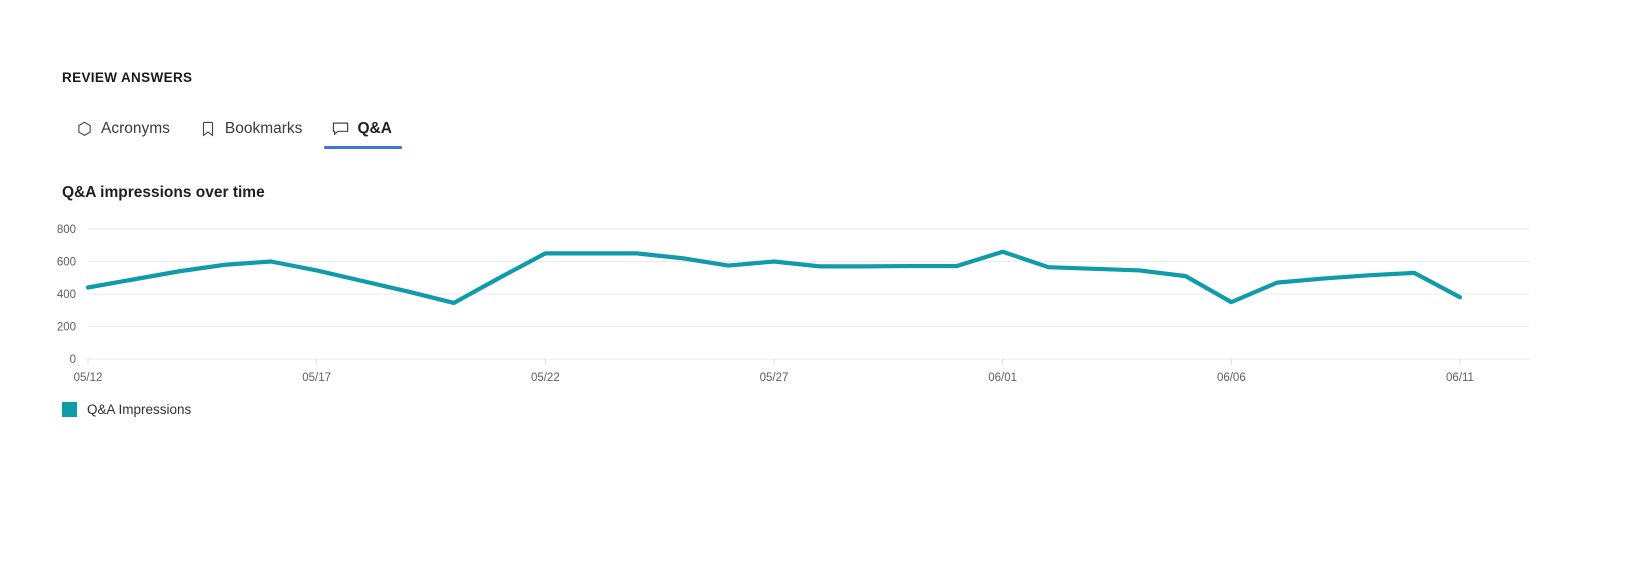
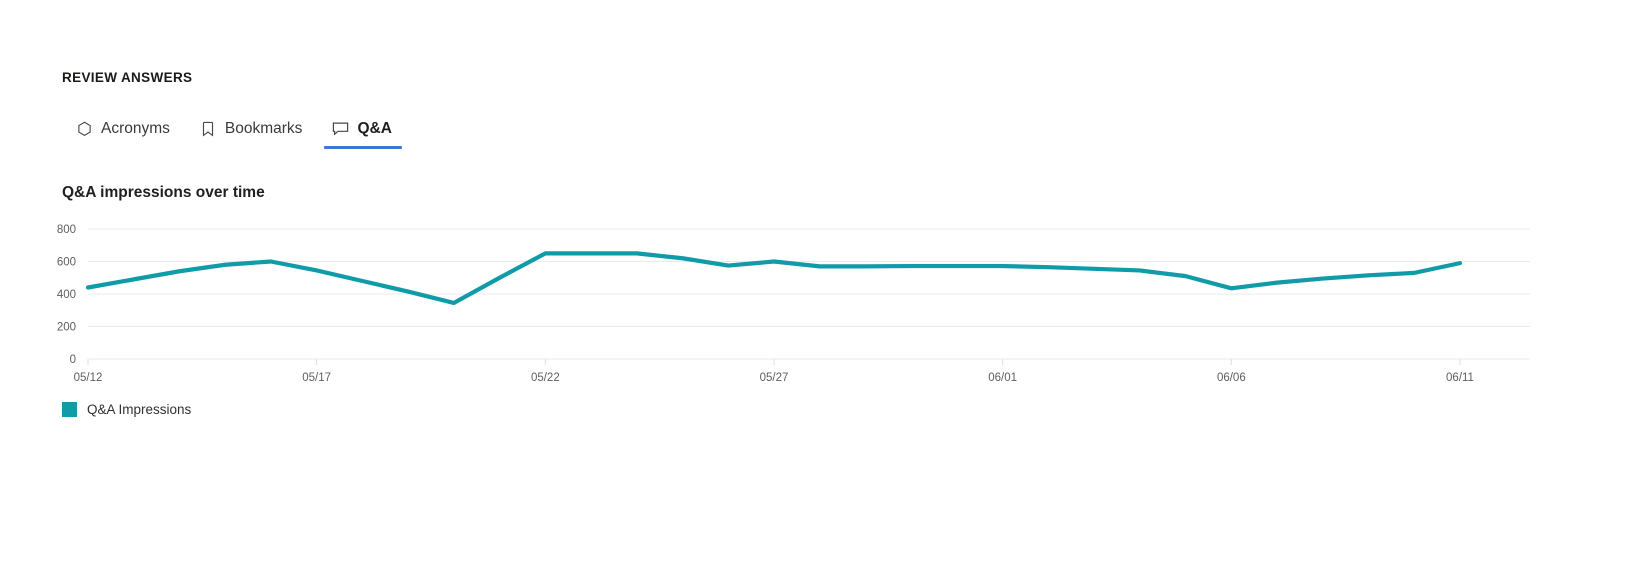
06/01: 660 -> 570
06/06: 350 -> 440
06/11: 380 -> 590
